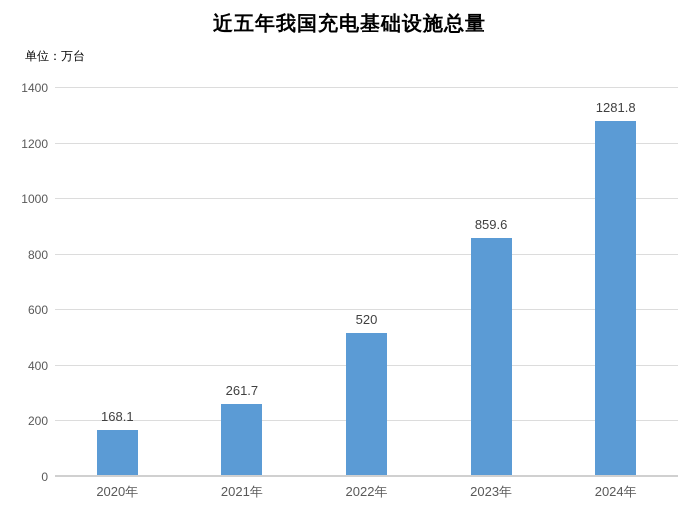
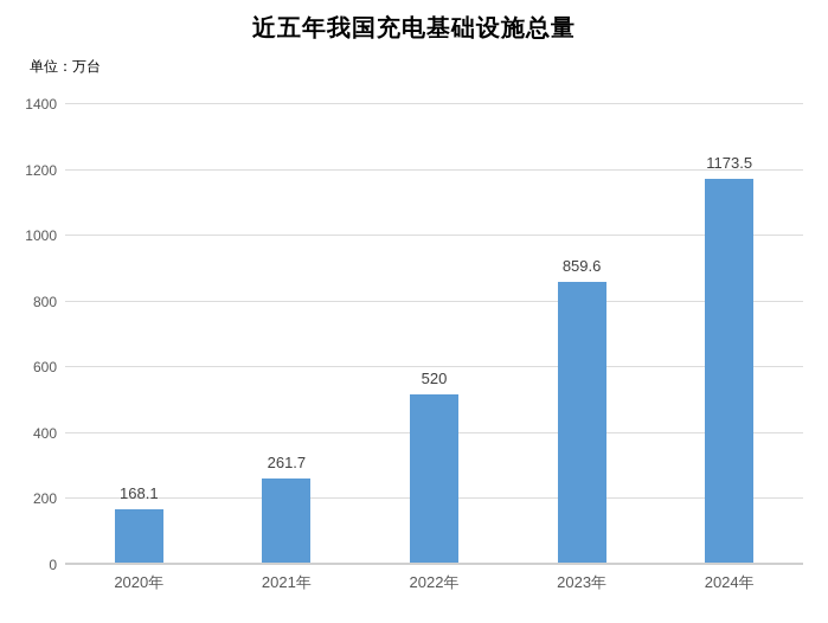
2024年: 1281.8 -> 1173.5
